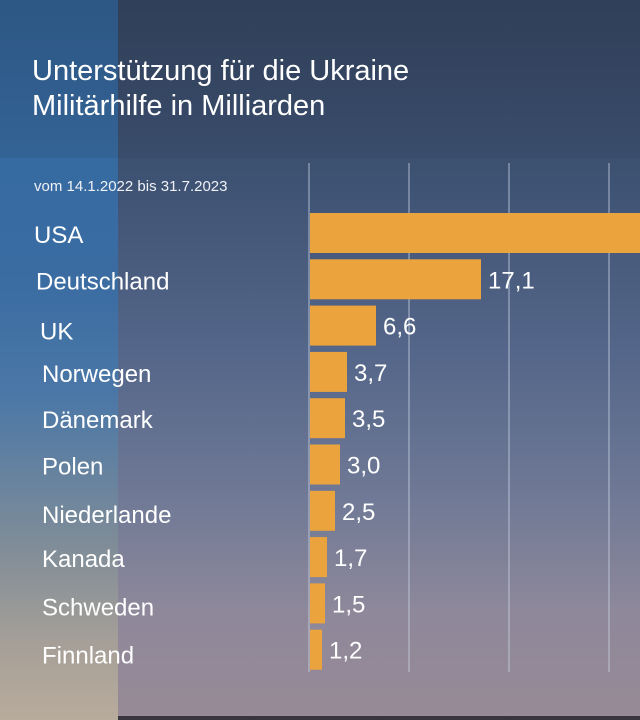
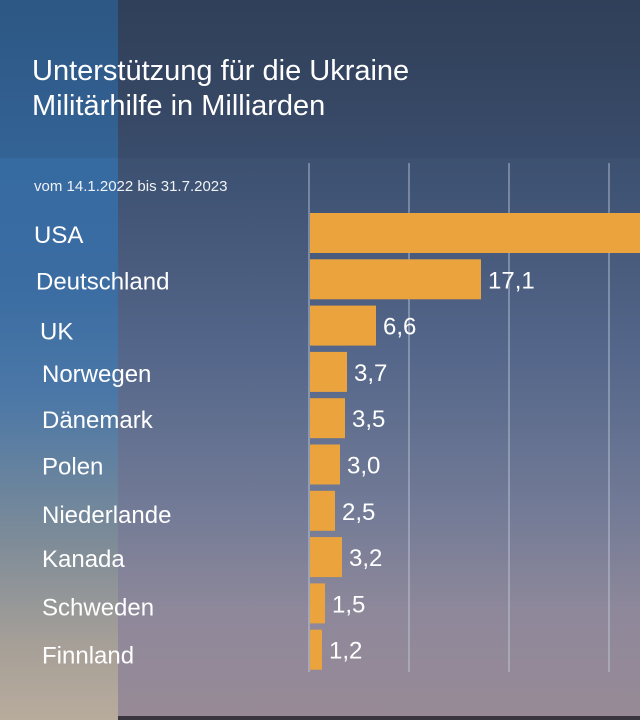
Kanada: 1,7 -> 3,2
